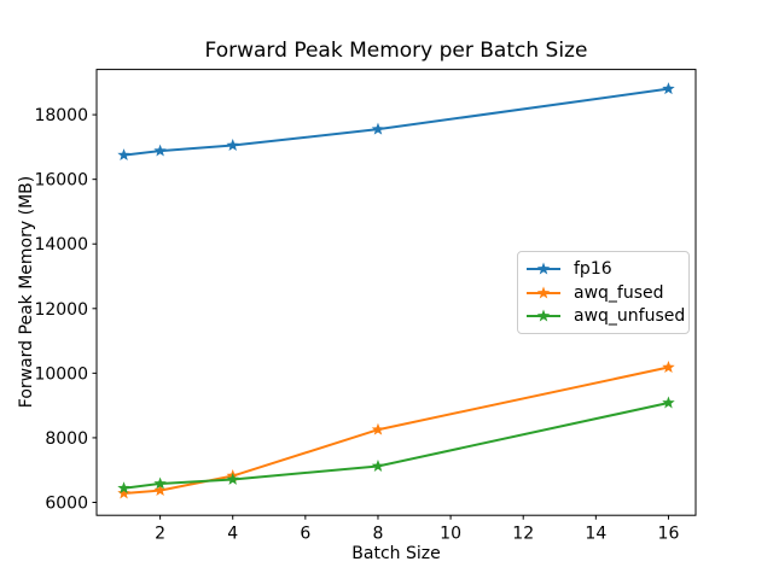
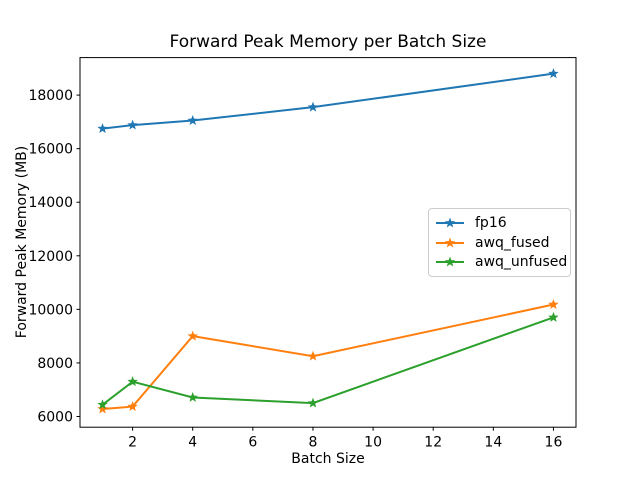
awq_unfused/2: 6600 -> 7300
awq_fused/4: 6800 -> 9000
awq_unfused/8: 7100 -> 6500
awq_unfused/16: 9100 -> 9700
